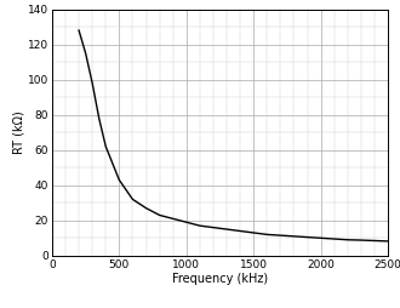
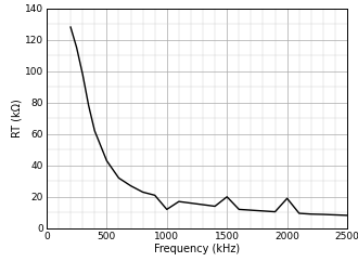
1000: 19 -> 12
1500: 13 -> 20
2000: 10 -> 19
